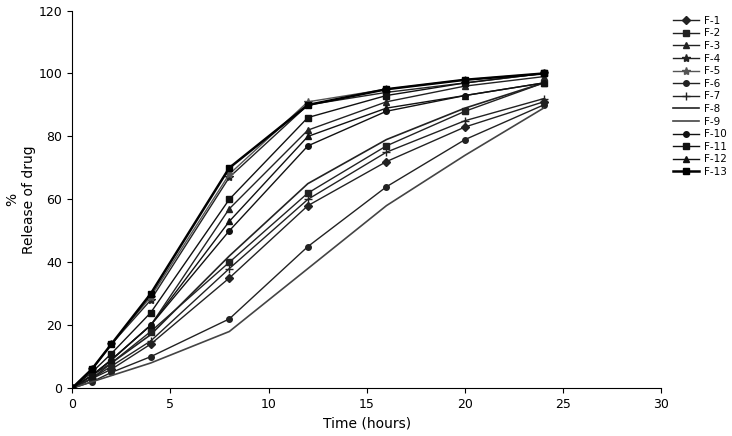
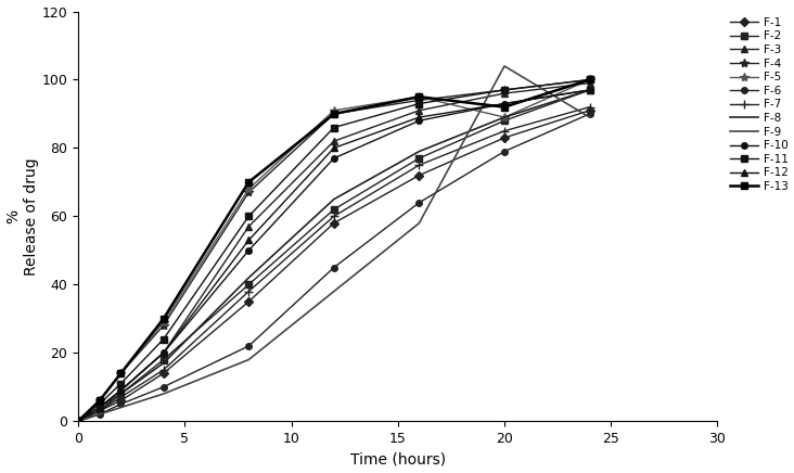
F-5/20: 98 -> 89
F-9/20: 74 -> 104
F-13/20: 98 -> 92
